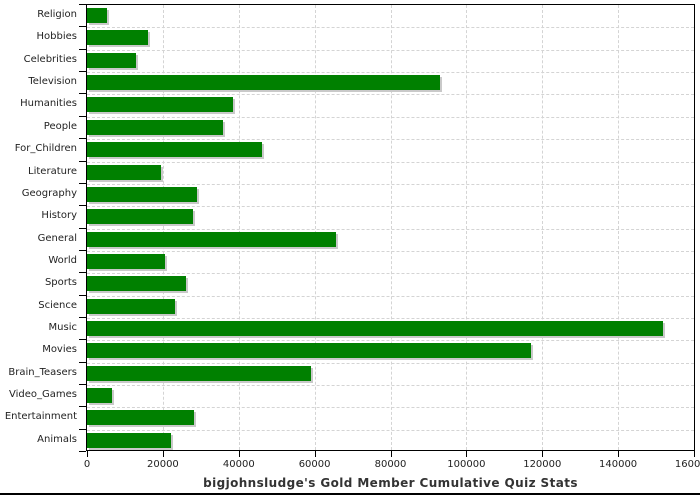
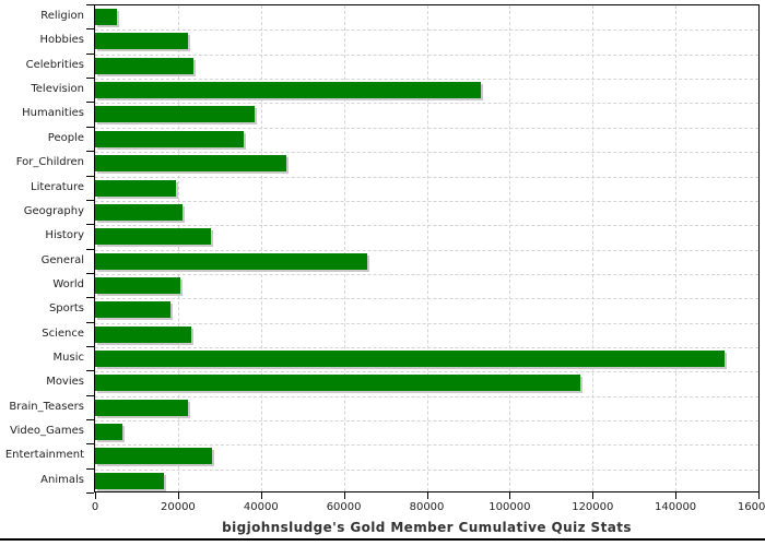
Hobbies: 16000 -> 22000
Celebrities: 13000 -> 24000
Geography: 29000 -> 21000
Sports: 26000 -> 18000
Brain_Teasers: 59000 -> 22000
Animals: 22000 -> 17000
